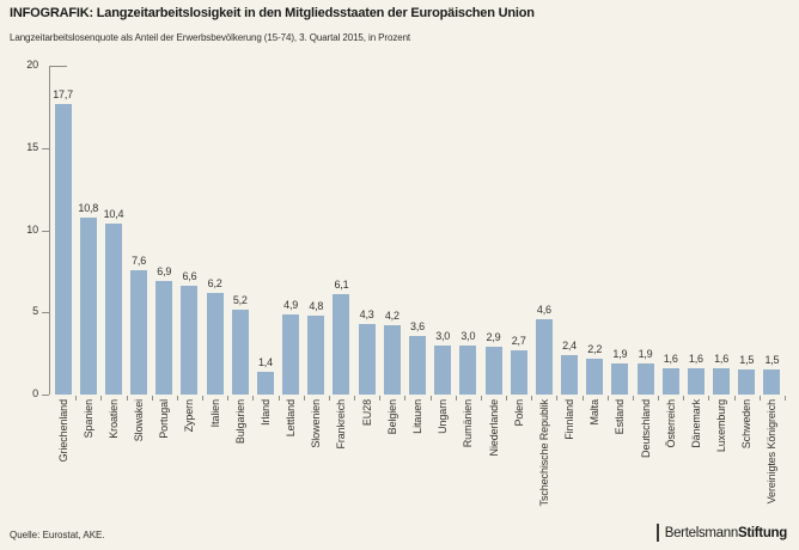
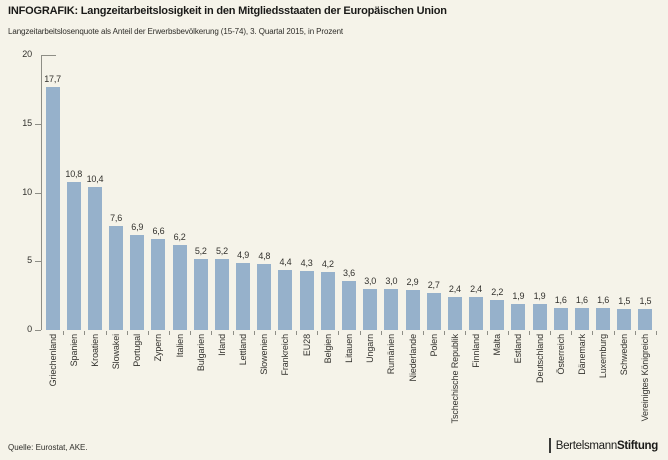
Irland: 1,4 -> 5,2
Frankreich: 6,1 -> 4,4
Tschechische Republik: 4,6 -> 2,4
